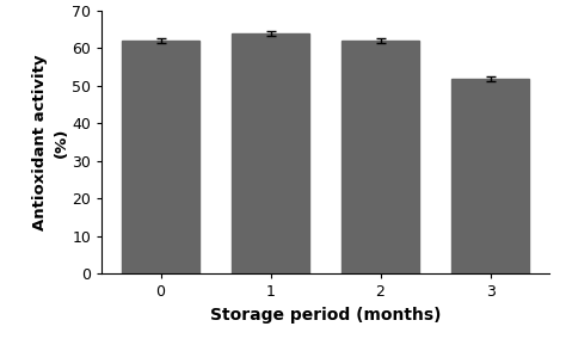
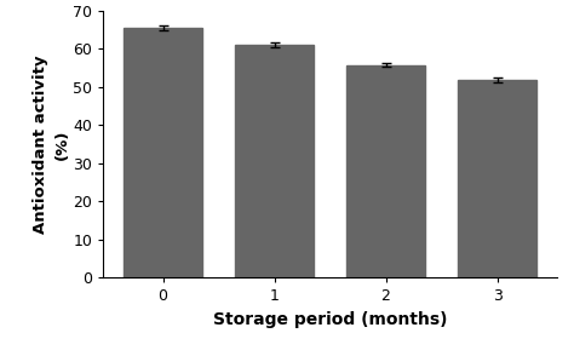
0: 62.0 -> 65.5
1: 64.0 -> 61.0
2: 62.0 -> 55.8
